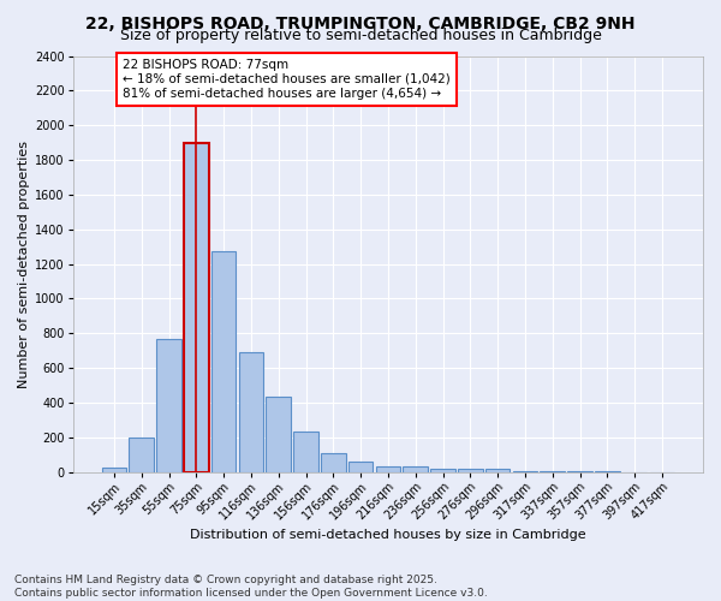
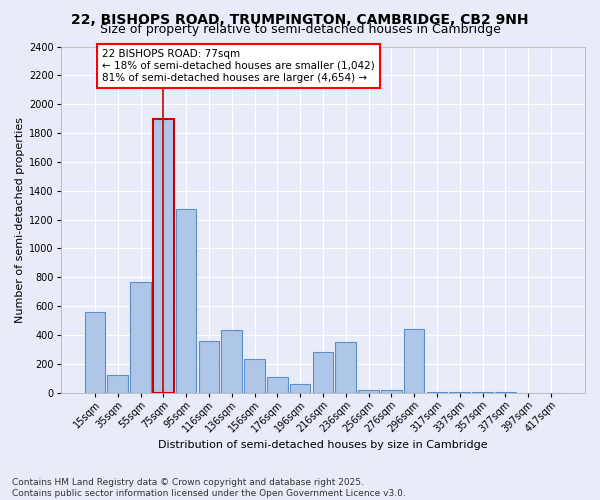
15sqm: 20 -> 560
35sqm: 200 -> 120
116sqm: 690 -> 360
216sqm: 40 -> 280
236sqm: 30 -> 350
296sqm: 20 -> 440
